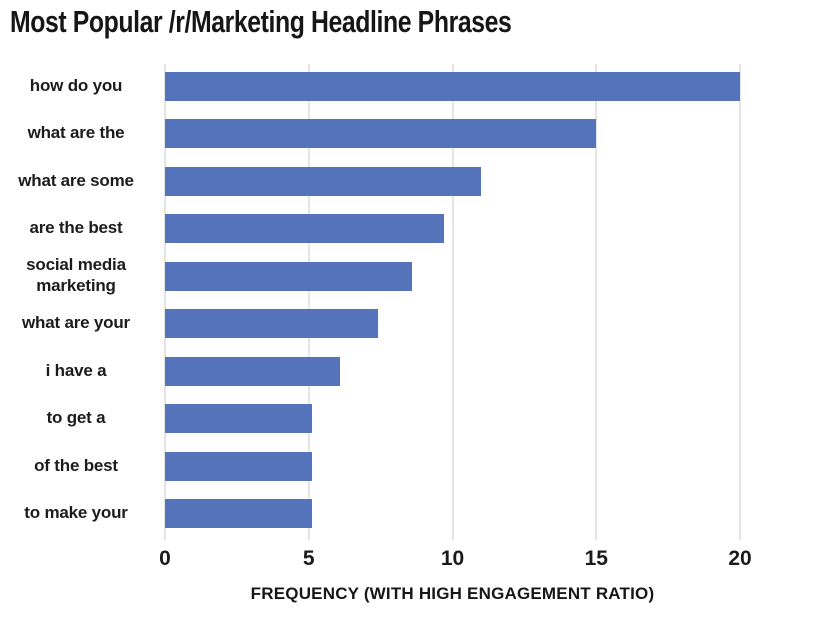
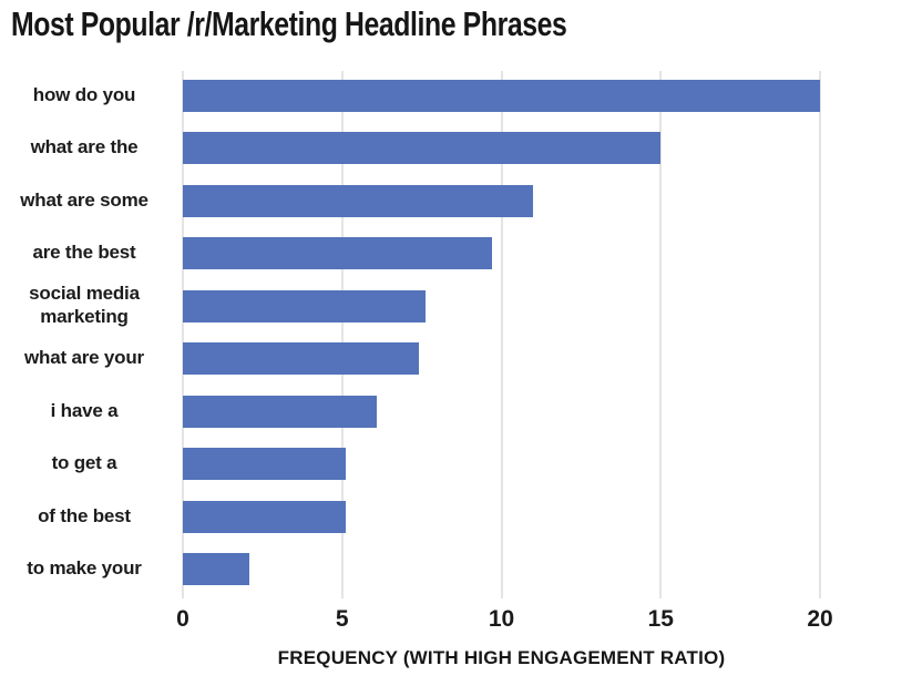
social media marketing: 8.6 -> 7.6
to make your: 5.1 -> 2.1
